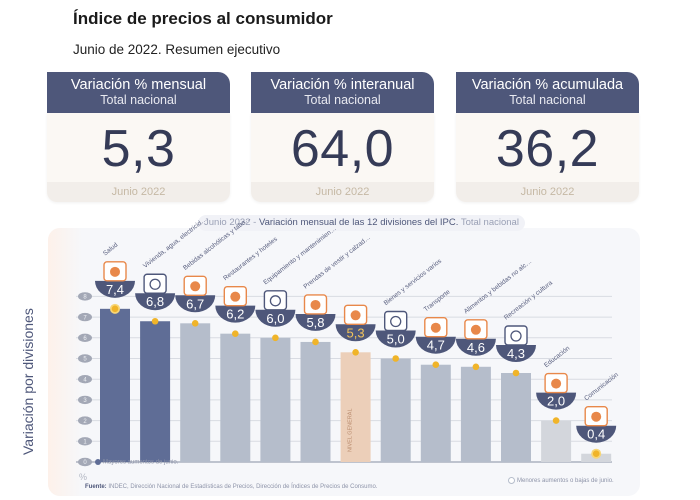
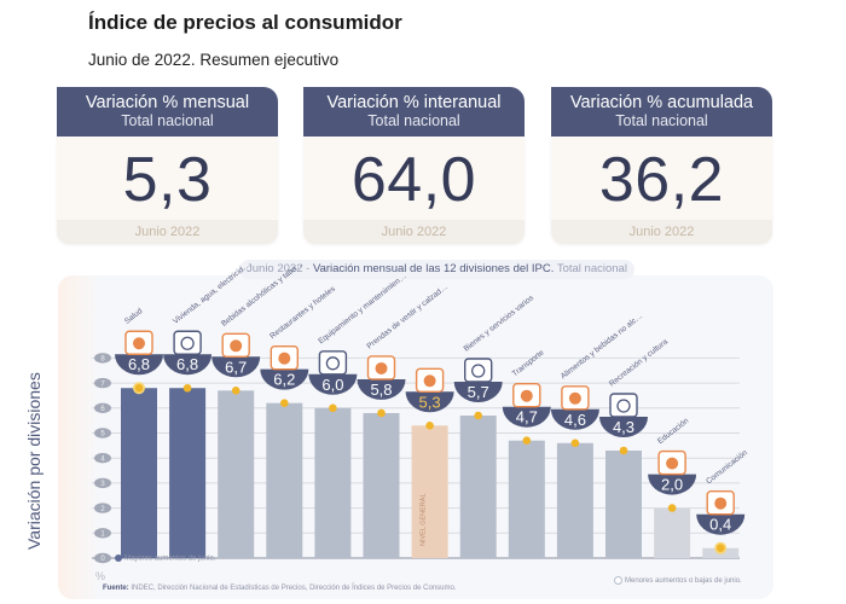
Salud: 7,4 -> 6,8
Bienes y servicios varios: 5,0 -> 5,7
